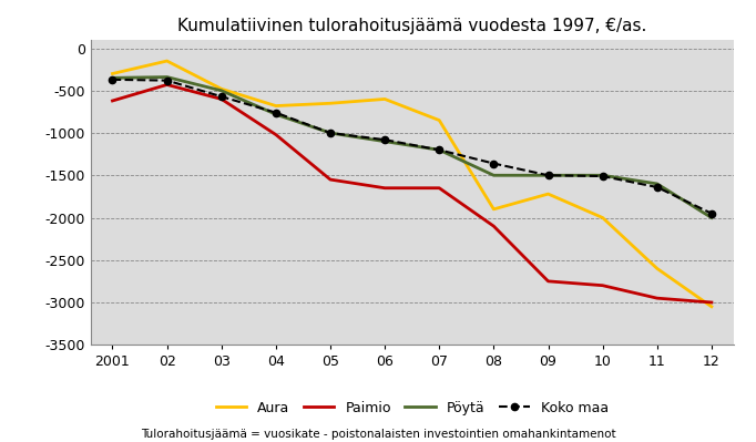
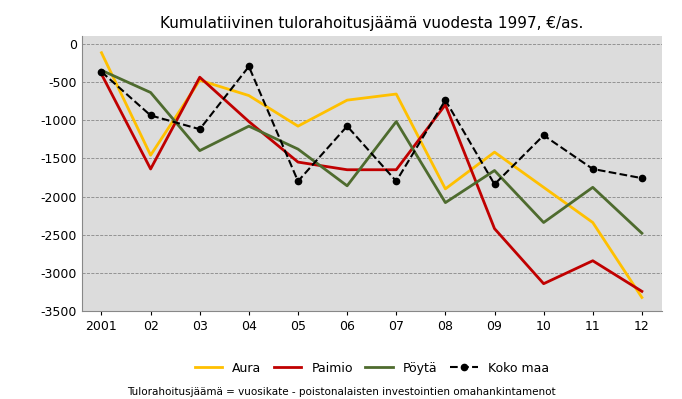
Aura/2001: -300 -> -120
Paimio/2001: -620 -> -400
Aura/02: -150 -> -1460
Paimio/02: -430 -> -1640
Pöytä/02: -340 -> -640
Koko maa/02: -380 -> -940
Paimio/03: -600 -> -440
Pöytä/03: -500 -> -1400
Koko maa/03: -570 -> -1120
Pöytä/04: -780 -> -1080
Koko maa/04: -760 -> -300
Aura/05: -650 -> -1080
Pöytä/05: -1000 -> -1380
Koko maa/05: -1000 -> -1800
Aura/06: -600 -> -740
Pöytä/06: -1100 -> -1860
Aura/07: -850 -> -660
Pöytä/07: -1200 -> -1020
Koko maa/07: -1200 -> -1800
Paimio/08: -2100 -> -800
Pöytä/08: -1500 -> -2080
Koko maa/08: -1360 -> -740
Aura/09: -1720 -> -1420
Paimio/09: -2750 -> -2420
Pöytä/09: -1500 -> -1660
Koko maa/09: -1500 -> -1840
Aura/10: -2000 -> -1880
Paimio/10: -2800 -> -3140
Pöytä/10: -1500 -> -2340
Koko maa/10: -1510 -> -1200
Aura/11: -2600 -> -2340
Paimio/11: -2950 -> -2840
Pöytä/11: -1600 -> -1880
Aura/12: -3050 -> -3320
Paimio/12: -3000 -> -3240
Pöytä/12: -2000 -> -2480
Koko maa/12: -1950 -> -1760
